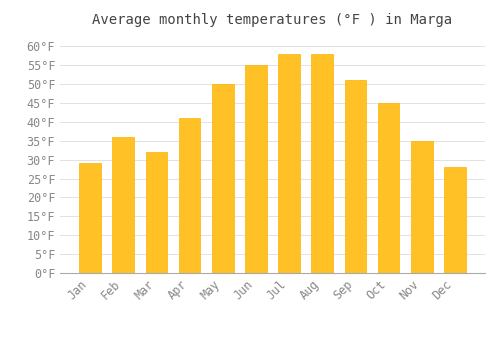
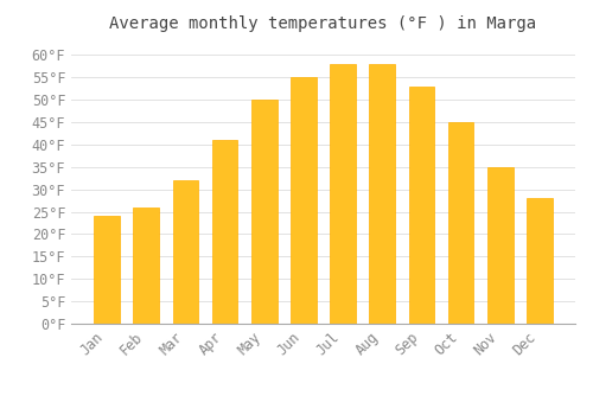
Jan: 29°F -> 24°F
Feb: 36°F -> 26°F
Sep: 51°F -> 53°F
